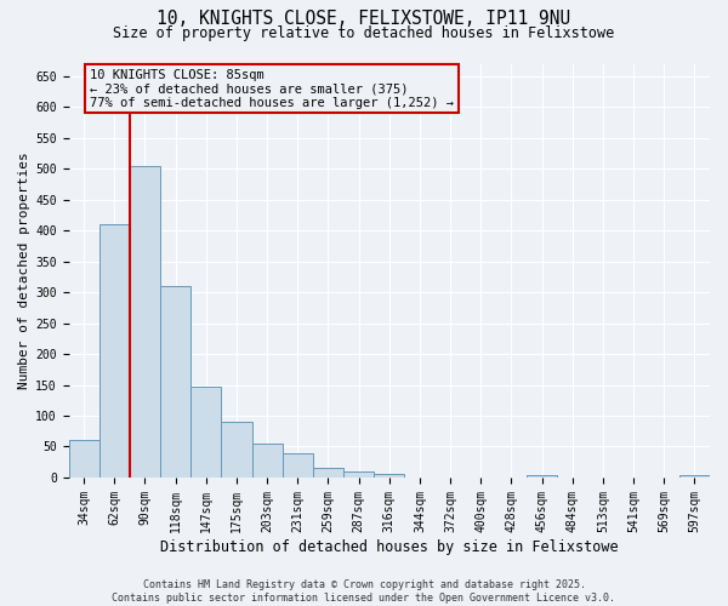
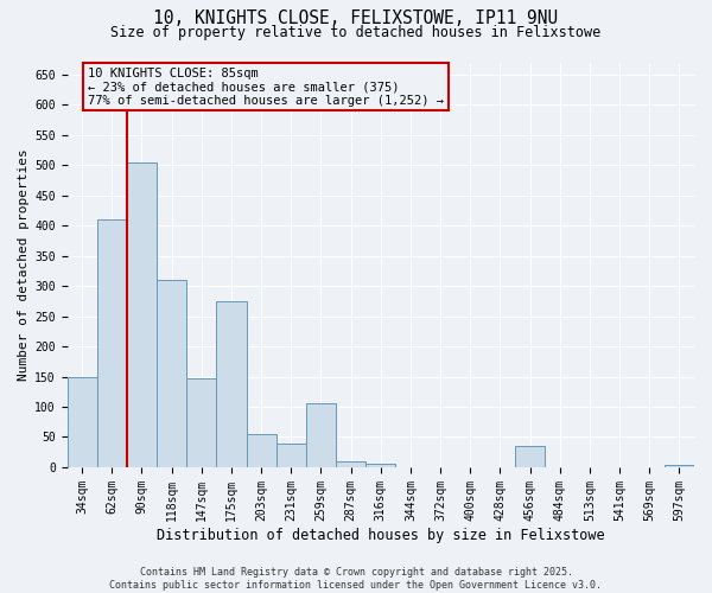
34sqm: 60 -> 150
175sqm: 90 -> 274
259sqm: 15 -> 106
456sqm: 3 -> 36
